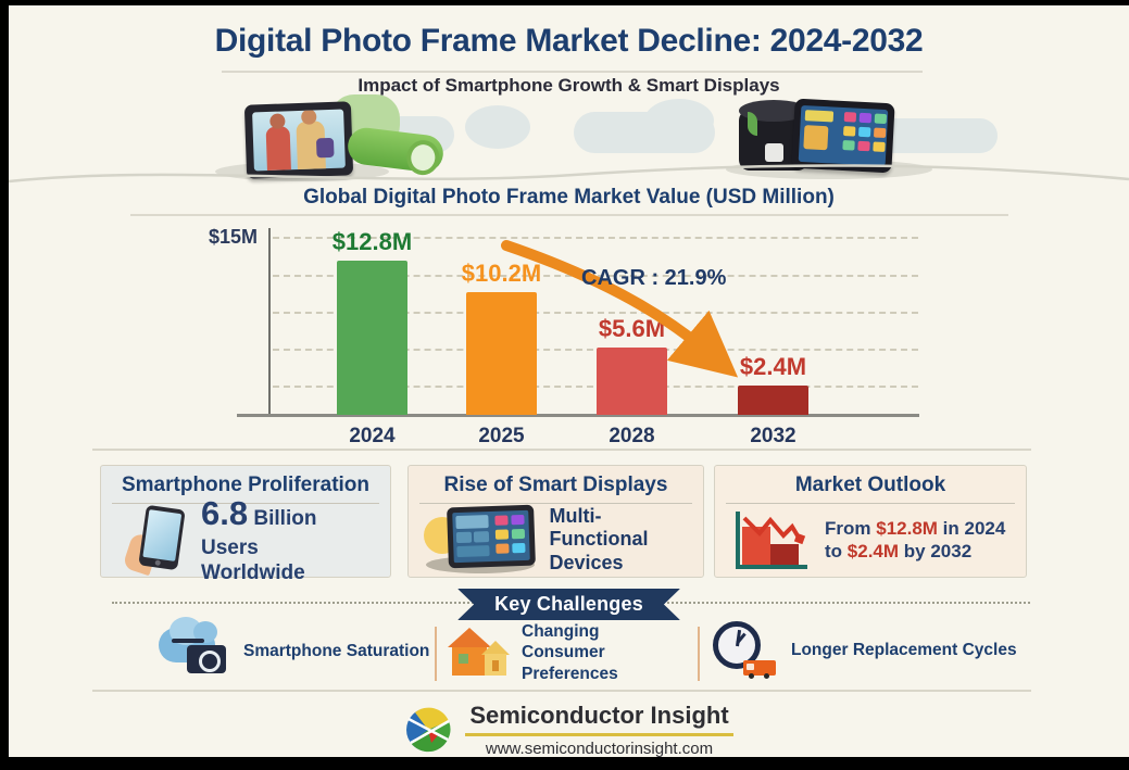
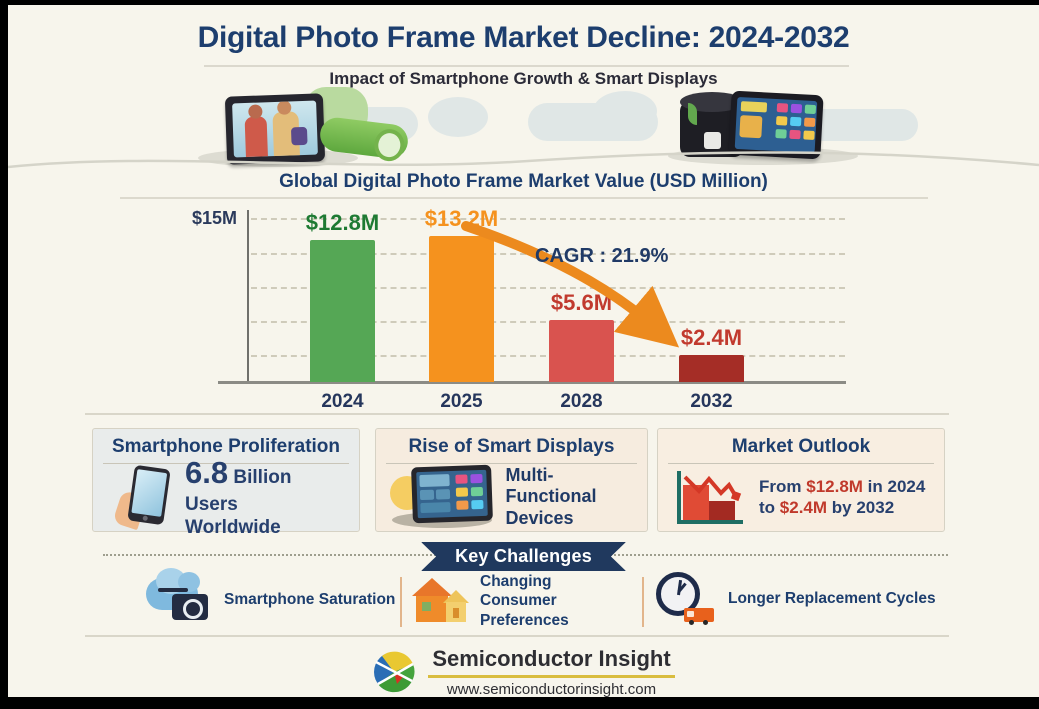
2025: $10.2M -> $13.2M
